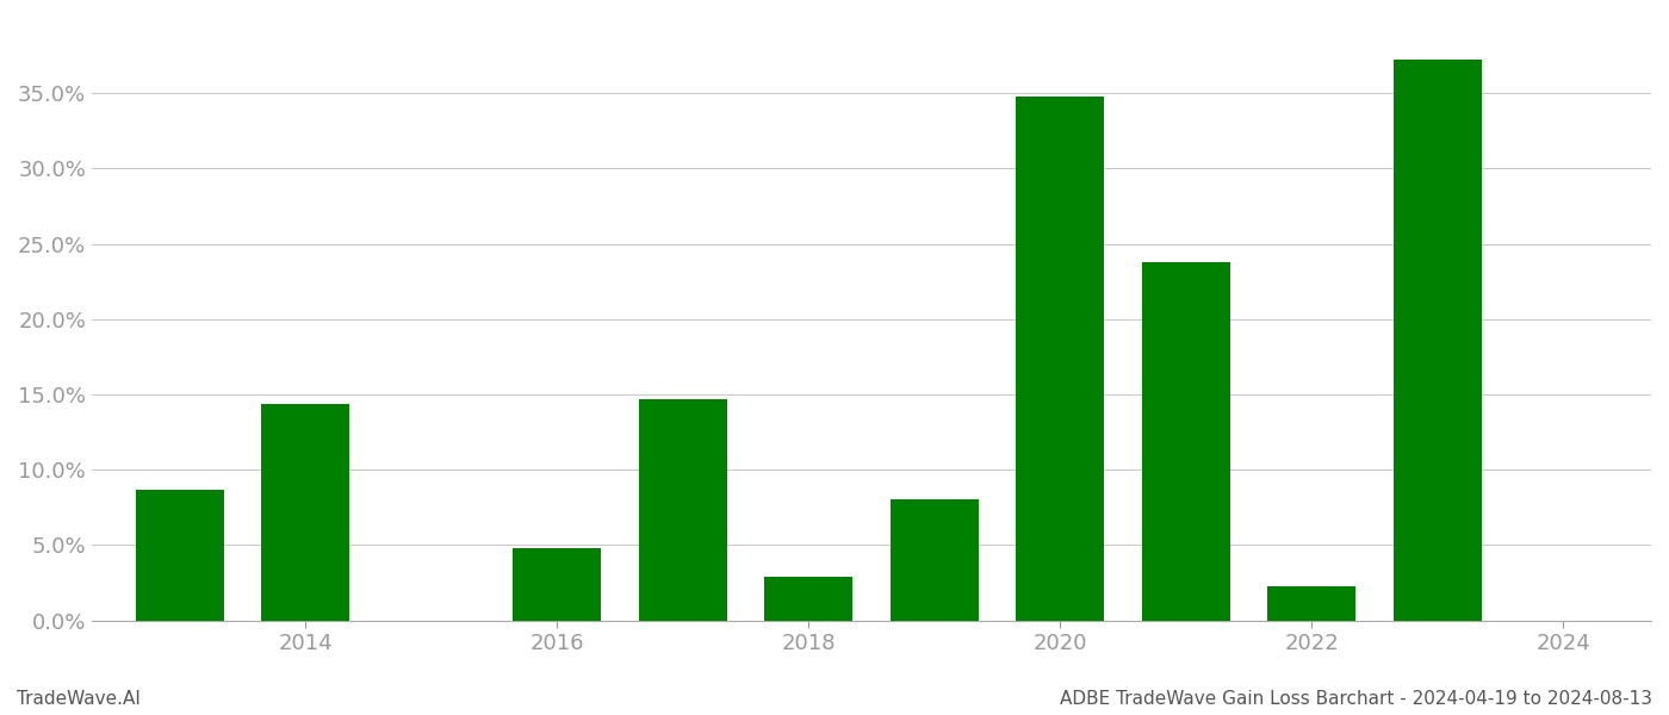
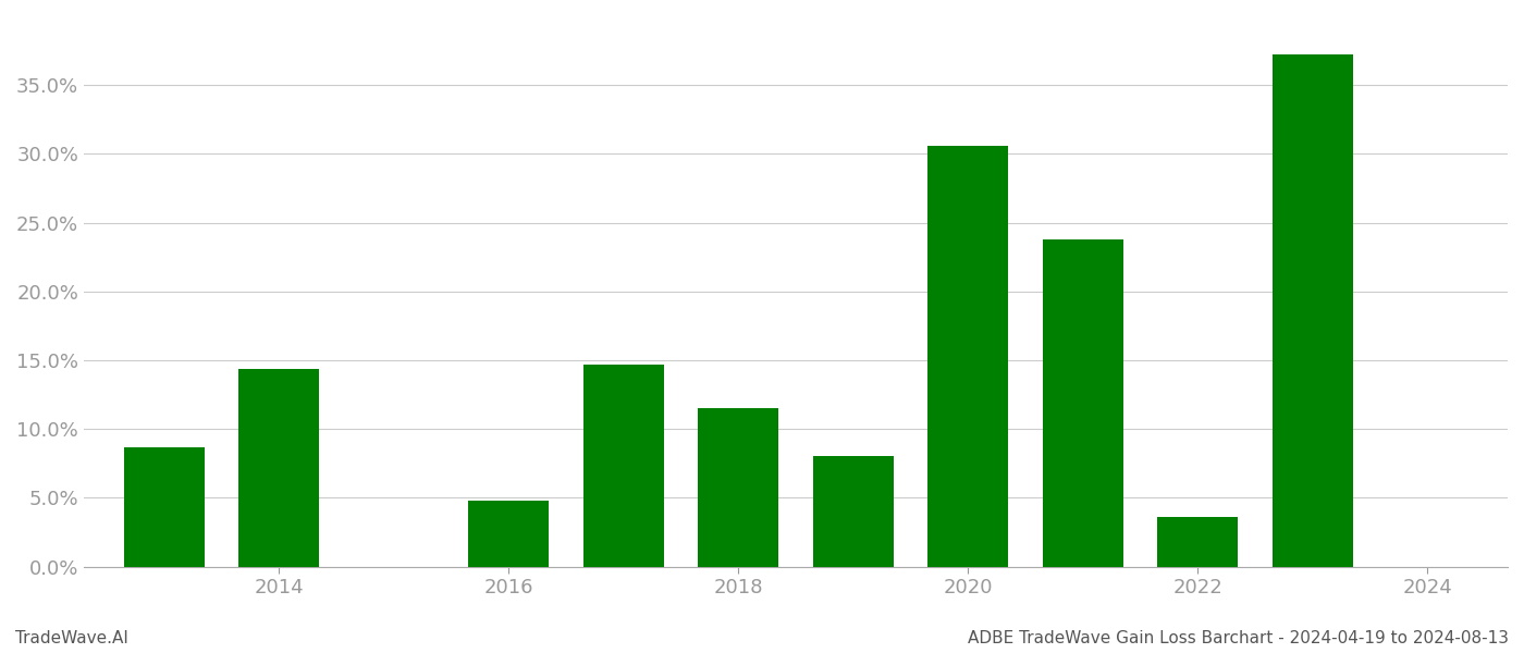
2018: 2.9% -> 11.5%
2020: 34.8% -> 30.6%
2022: 2.3% -> 3.6%
